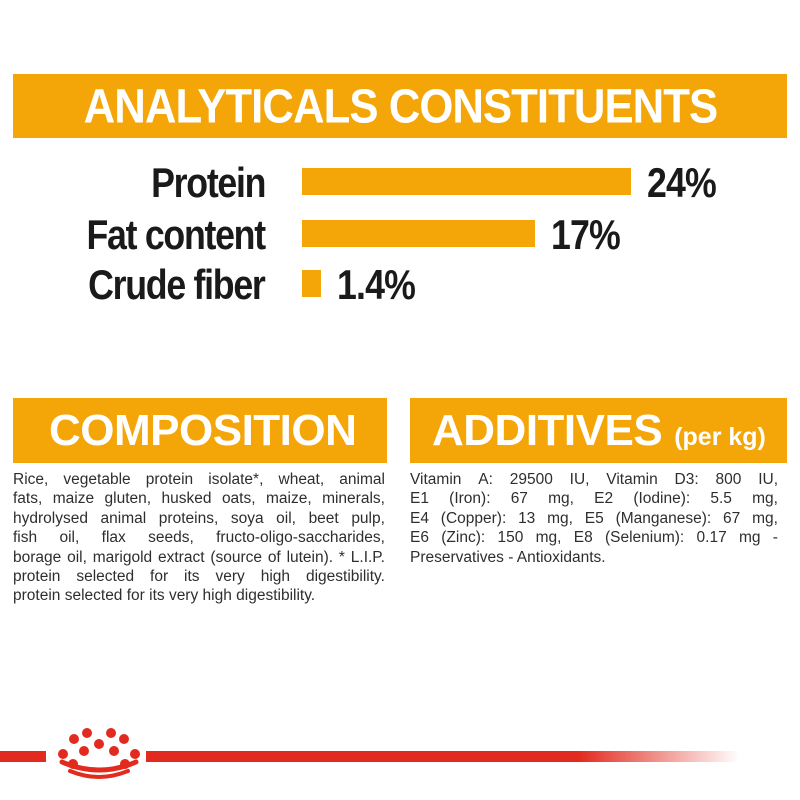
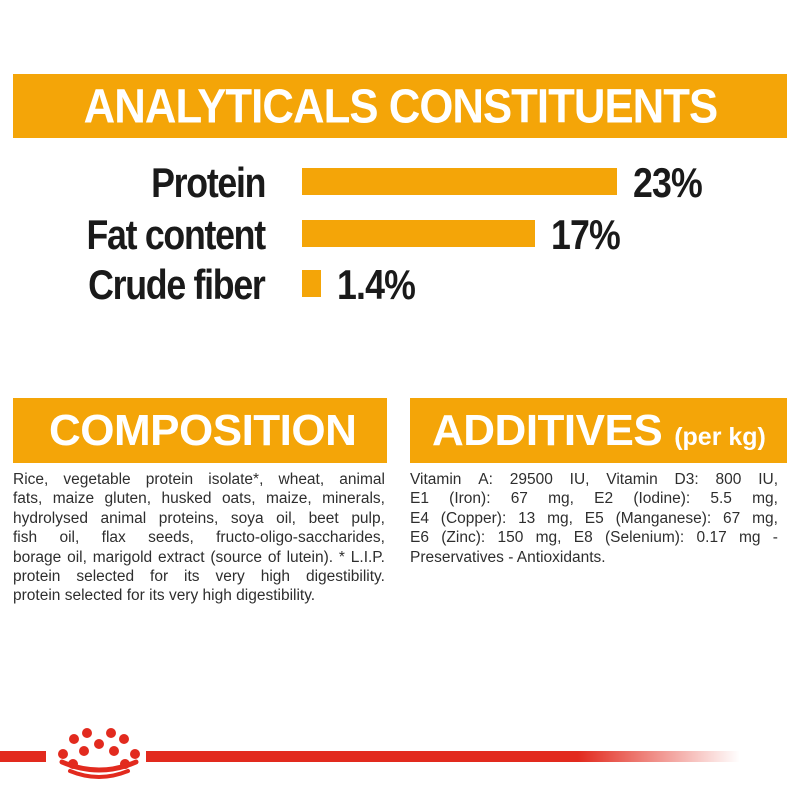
Protein: 24% -> 23%
